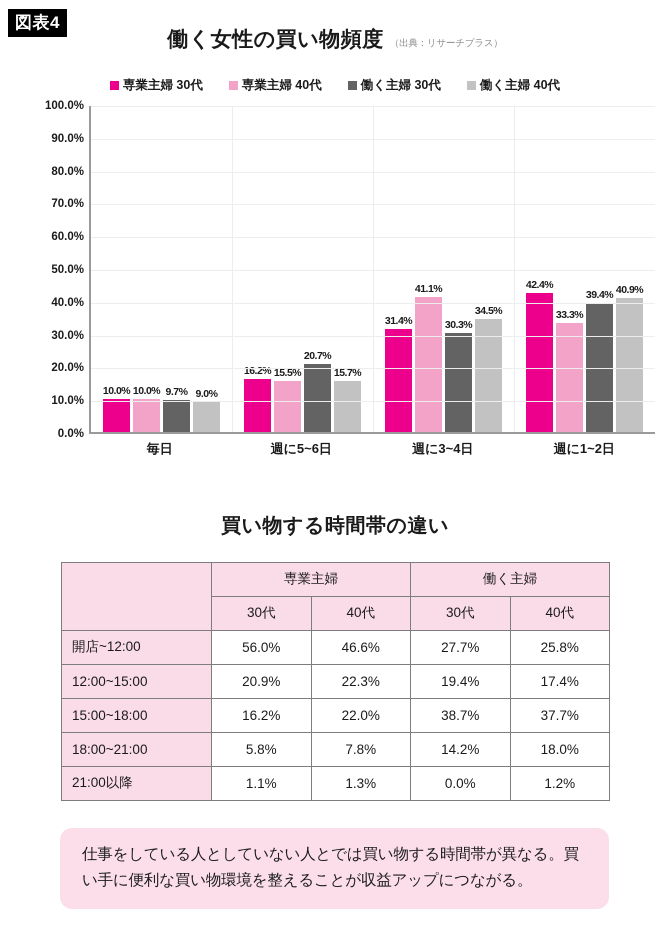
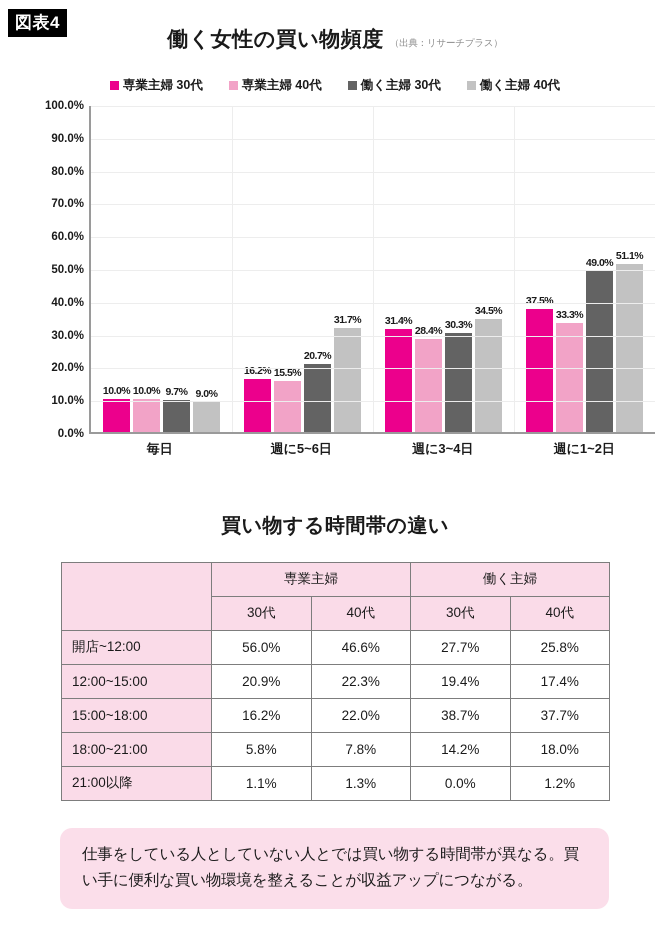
働く主婦 40代/週に5~6日: 15.7% -> 31.7%
専業主婦 40代/週に3~4日: 41.1% -> 28.4%
専業主婦 30代/週に1~2日: 42.4% -> 37.5%
働く主婦 30代/週に1~2日: 39.4% -> 49.0%
働く主婦 40代/週に1~2日: 40.9% -> 51.1%
